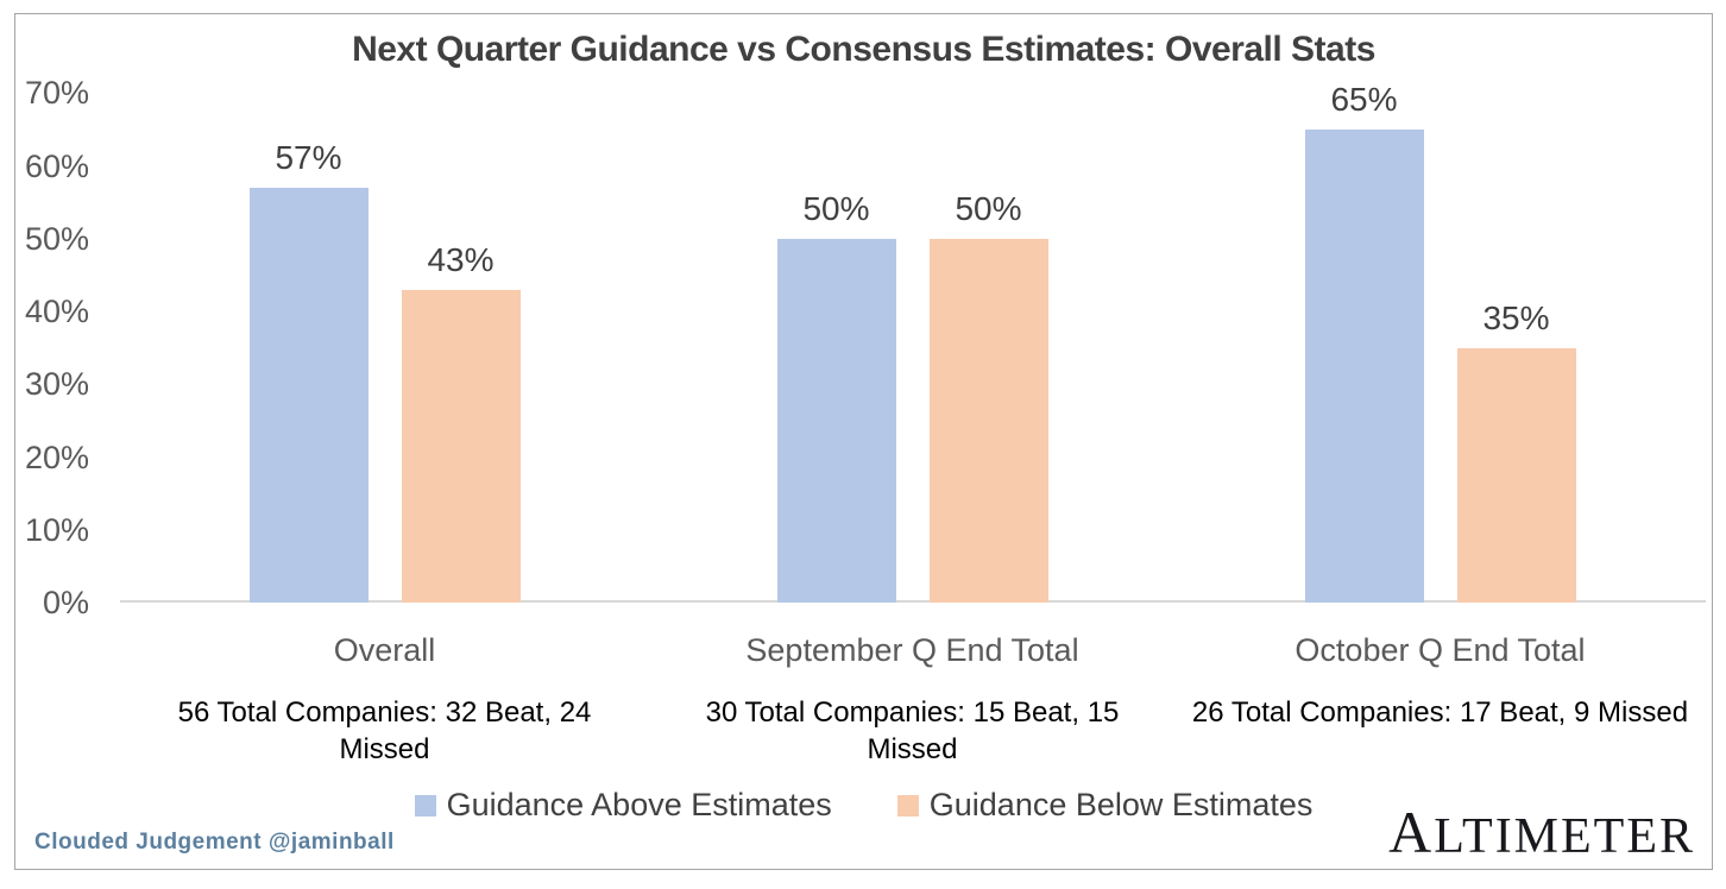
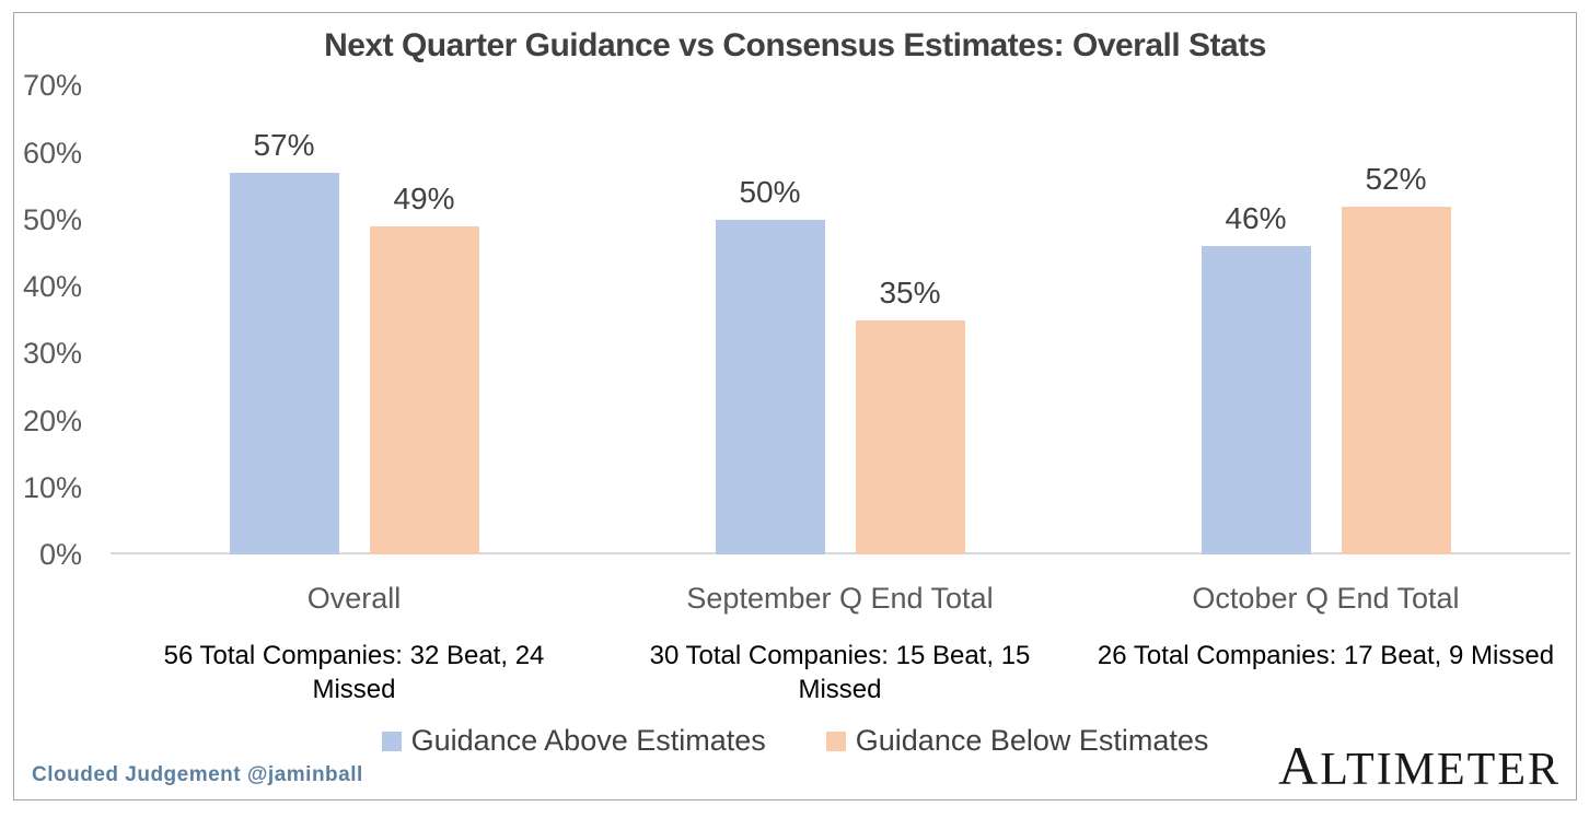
Guidance Below Estimates/Overall: 43% -> 49%
Guidance Below Estimates/September Q End Total: 50% -> 35%
Guidance Above Estimates/October Q End Total: 65% -> 46%
Guidance Below Estimates/October Q End Total: 35% -> 52%
